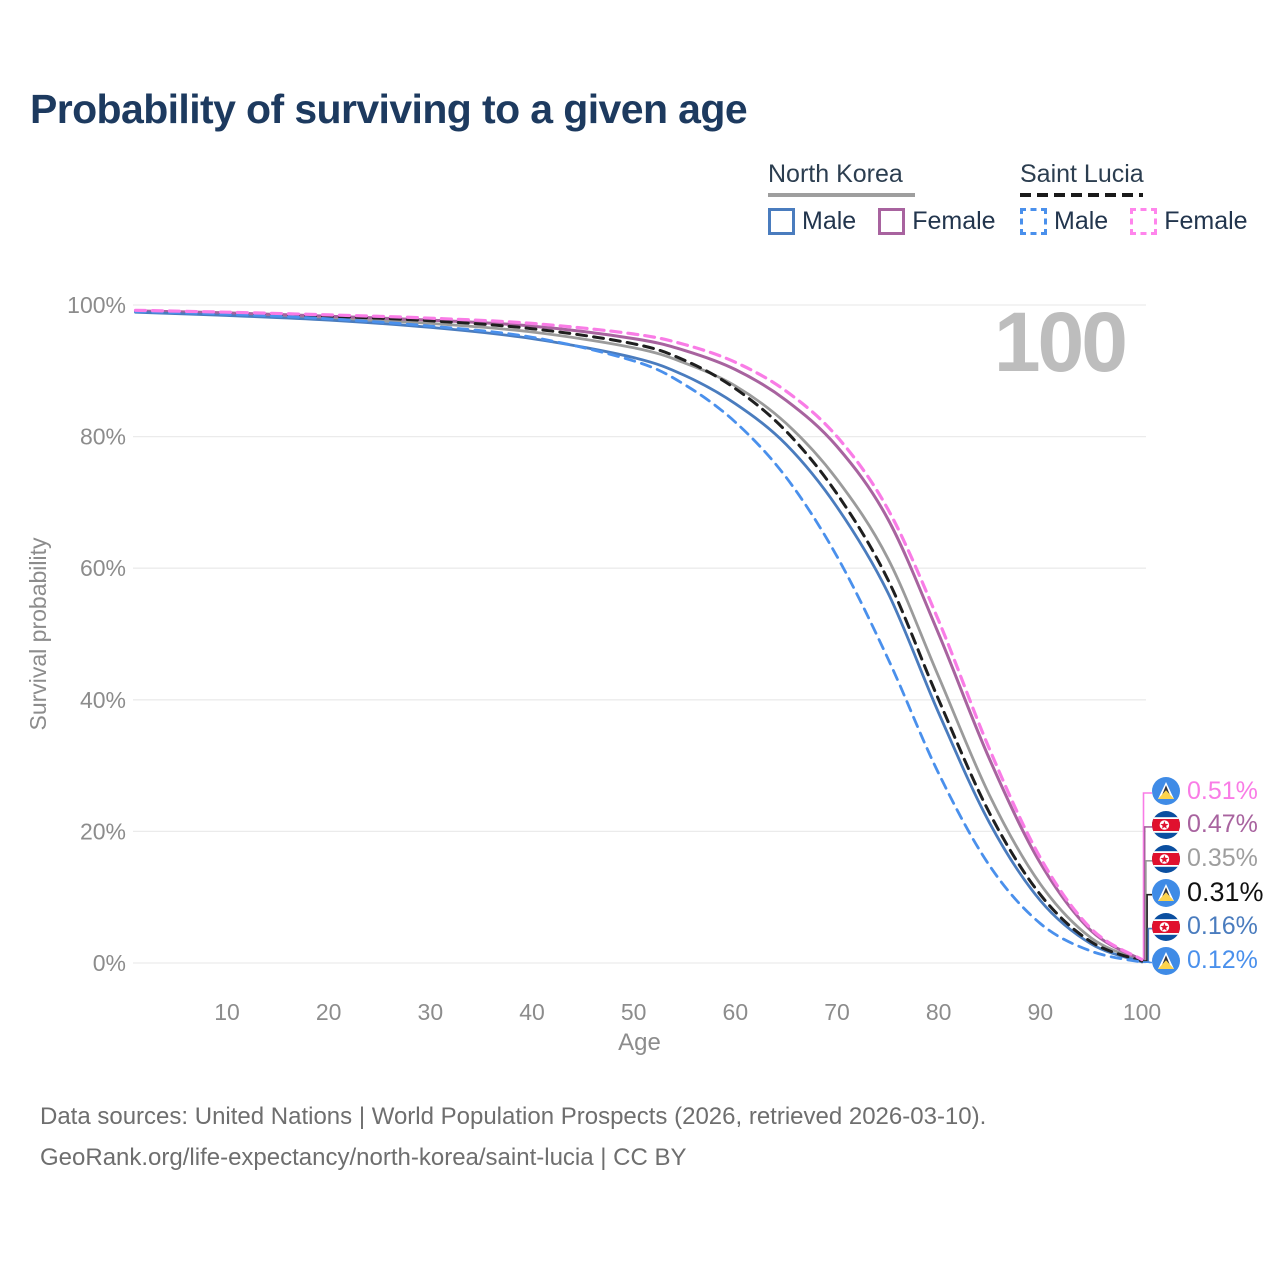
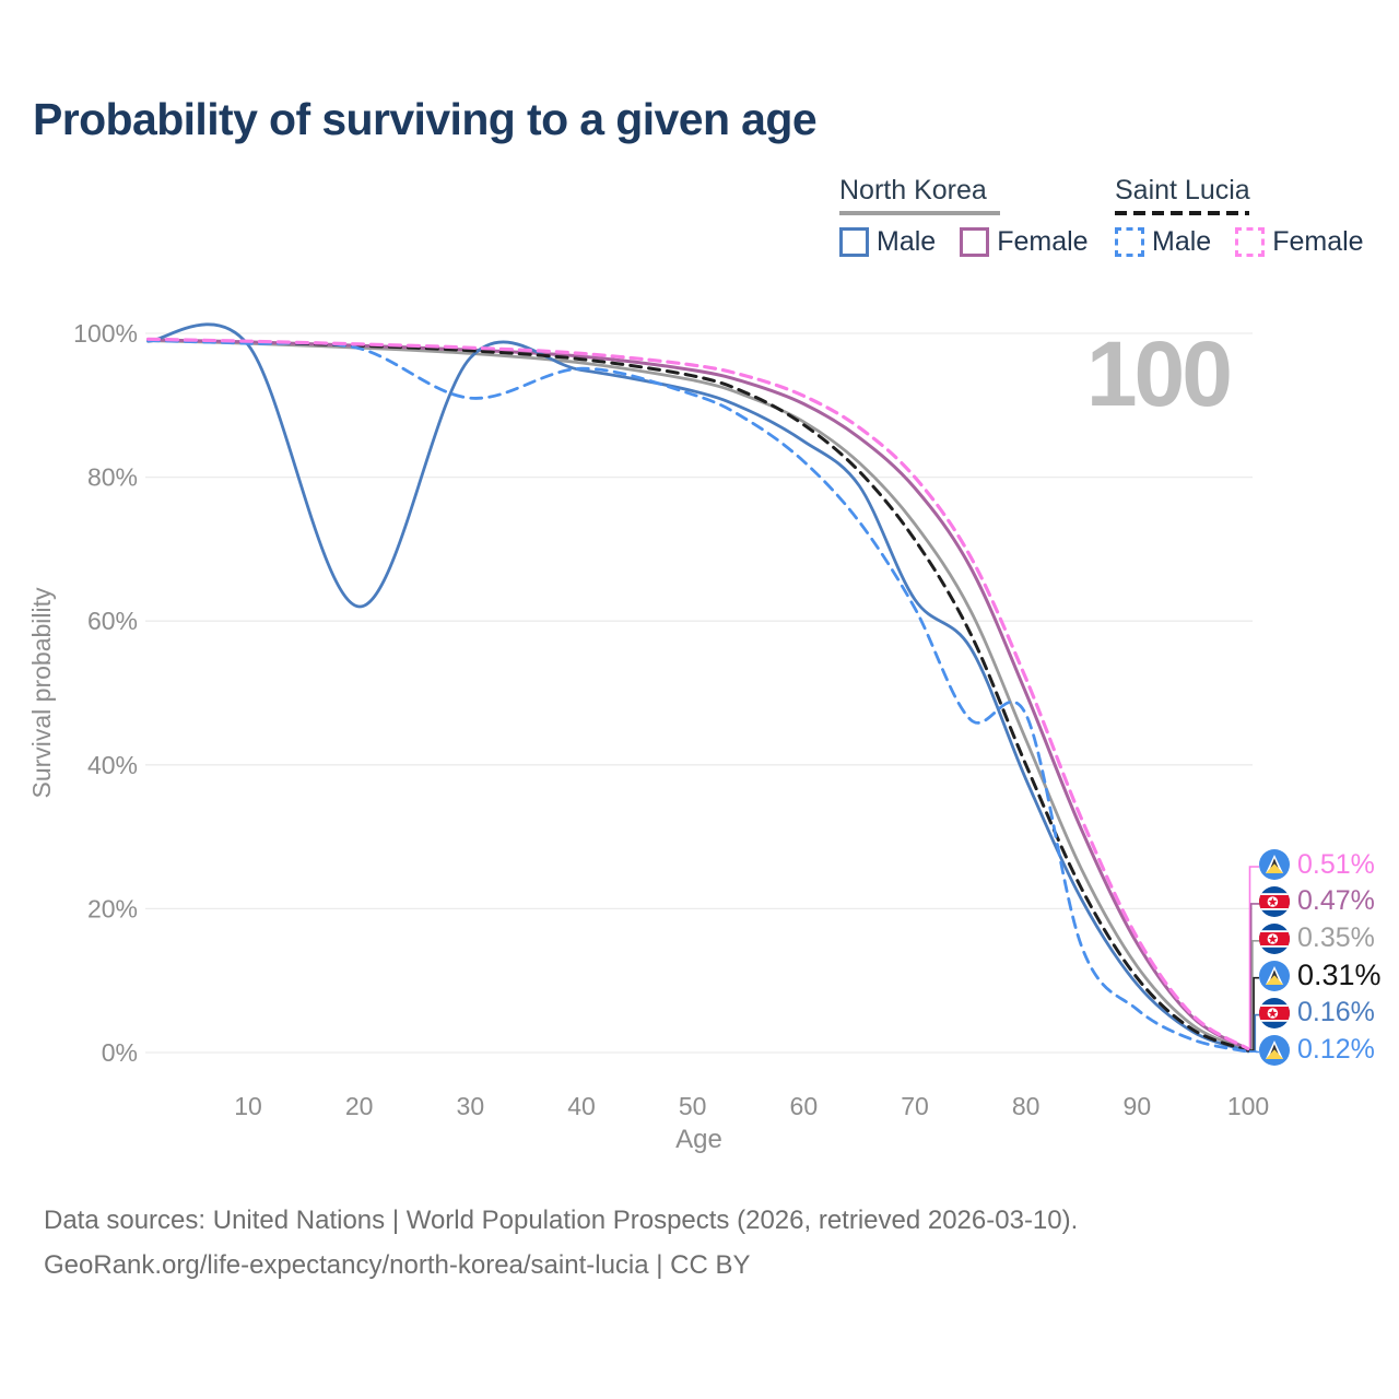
North Korea Male/20: 98% -> 62%
Saint Lucia Male/30: 97% -> 91%
North Korea Male/70: 69% -> 63%
Saint Lucia Male/80: 29% -> 47%
